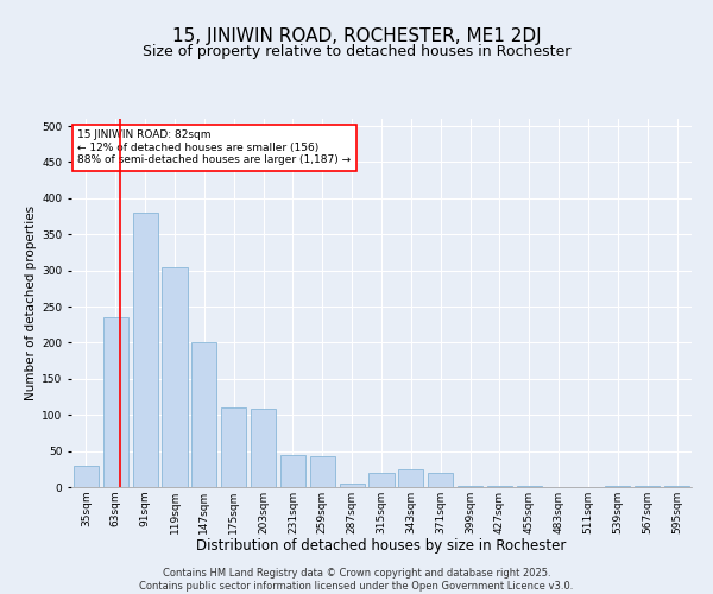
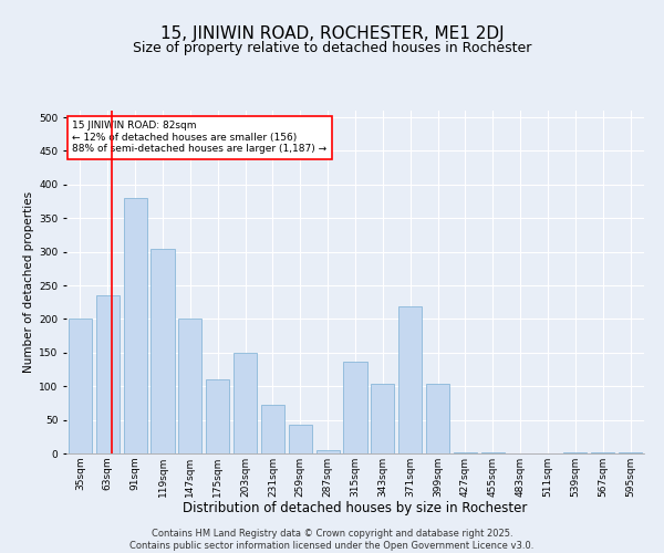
35sqm: 30 -> 200
203sqm: 108 -> 150
231sqm: 45 -> 72
315sqm: 20 -> 136
343sqm: 25 -> 104
371sqm: 20 -> 218
399sqm: 2 -> 104
